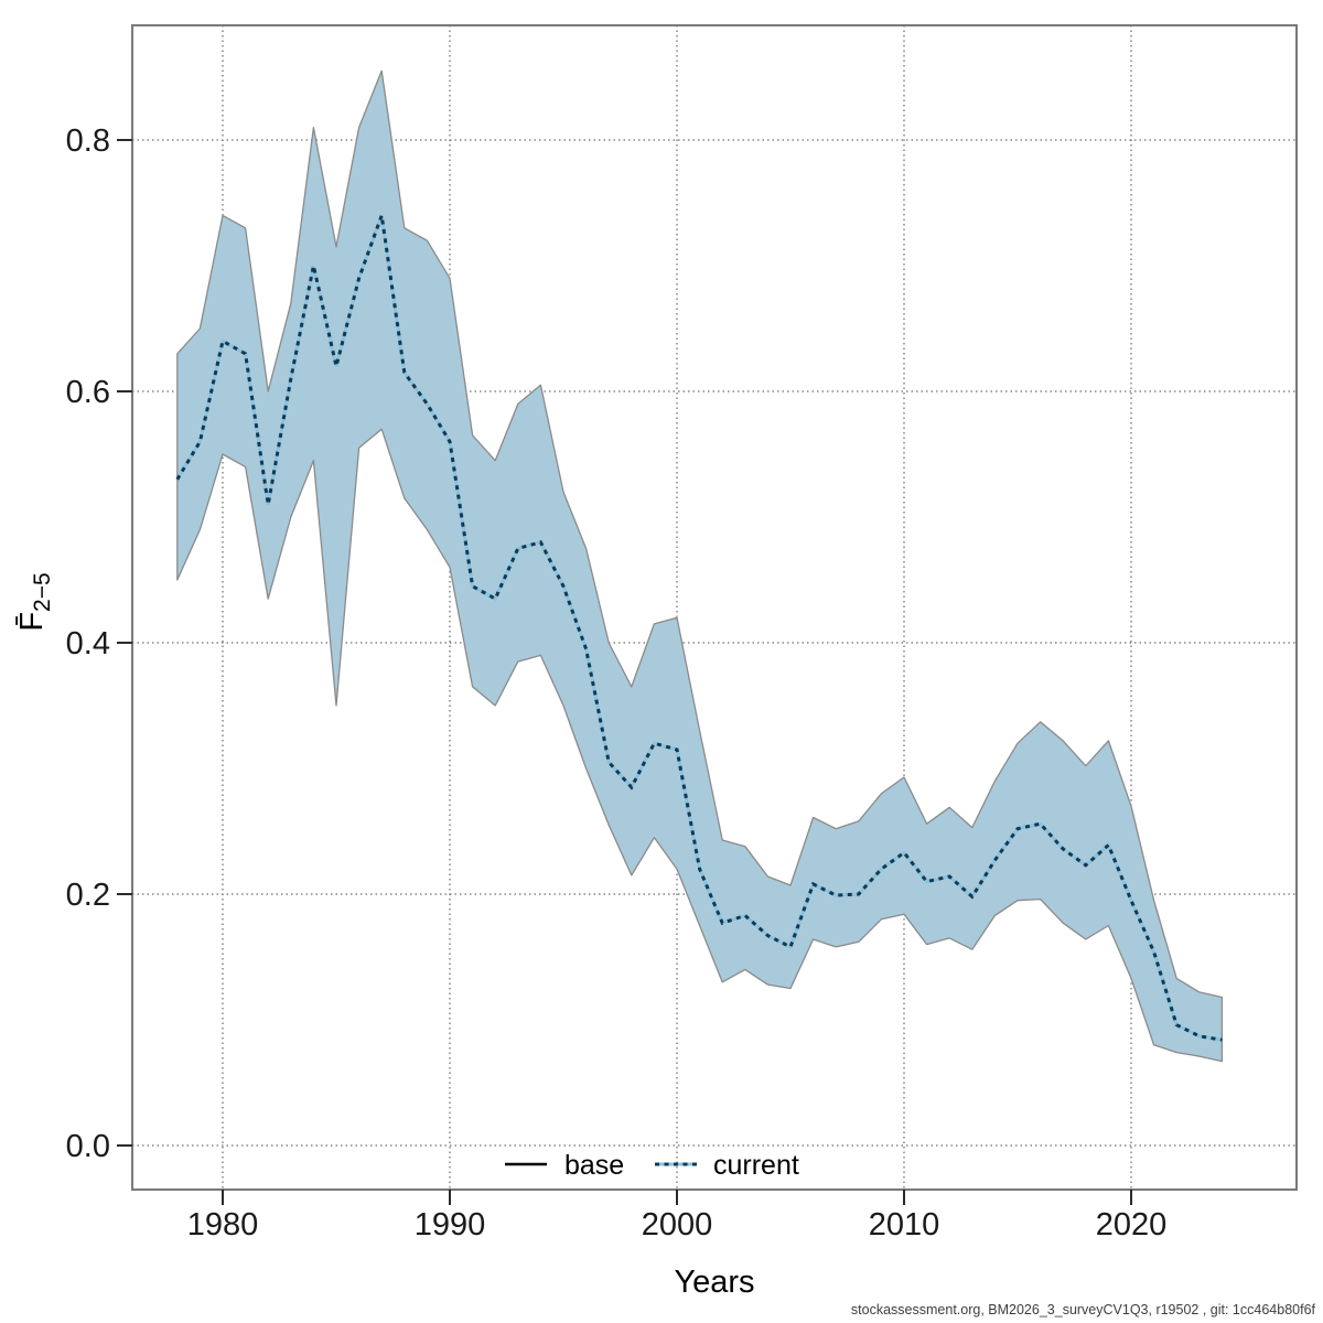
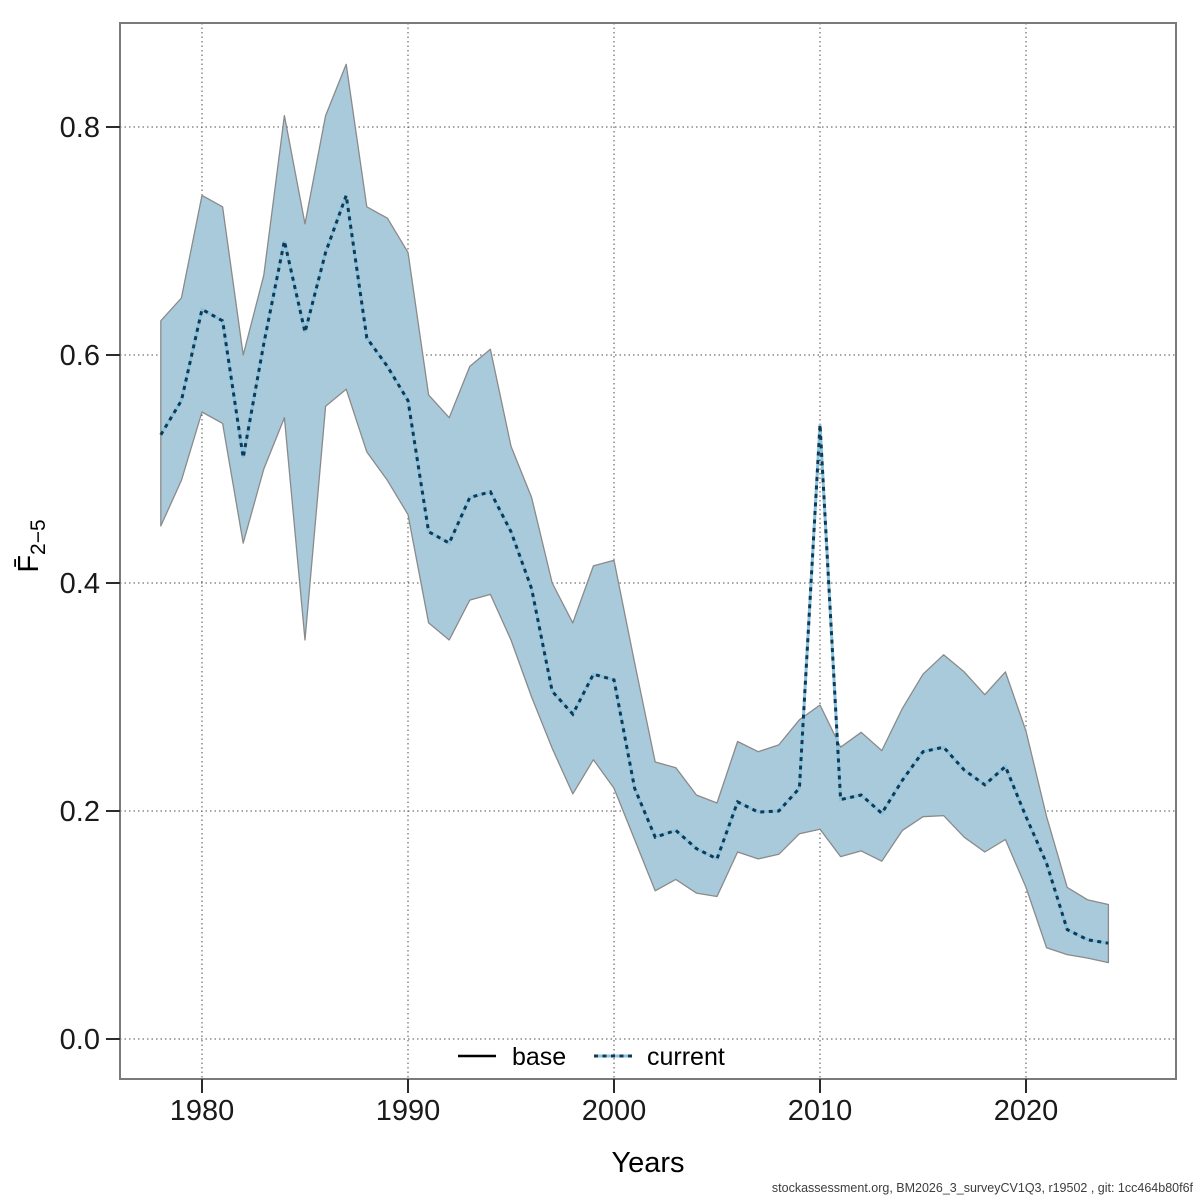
2010: 0.233 -> 0.539
